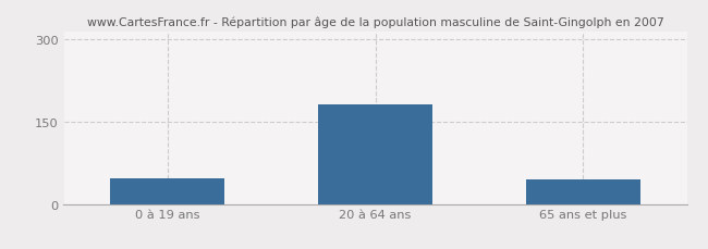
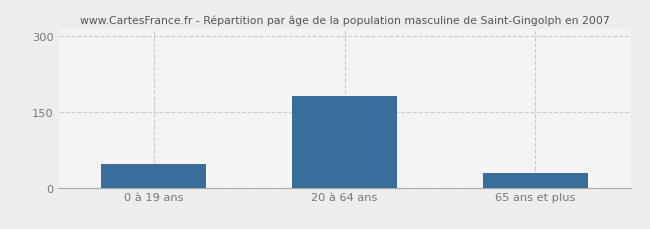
65 ans et plus: 44 -> 28
